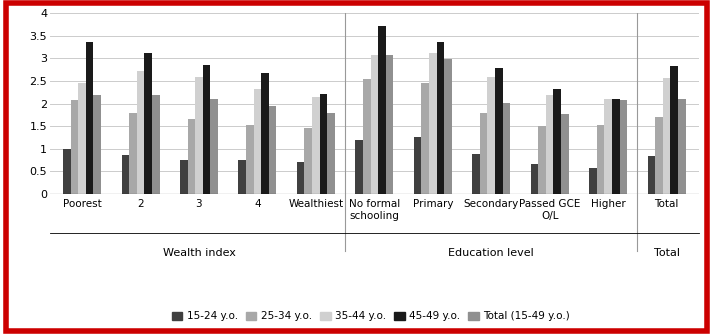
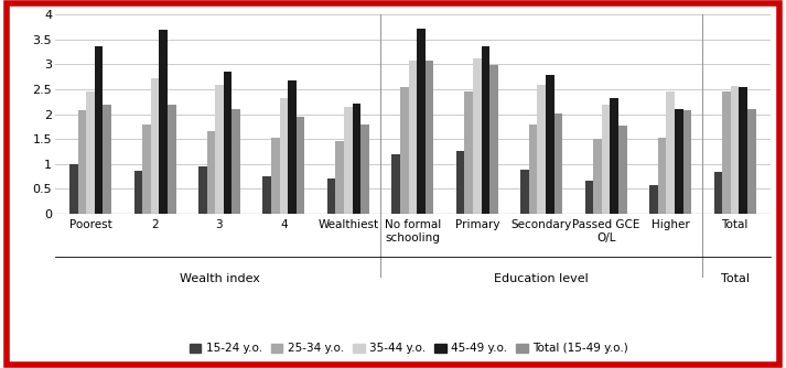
45-49 y.o./2: 3.13 -> 3.70
15-24 y.o./3: 0.75 -> 0.95
35-44 y.o./Higher: 2.10 -> 2.45
25-34 y.o./Total: 1.70 -> 2.45
45-49 y.o./Total: 2.84 -> 2.55
